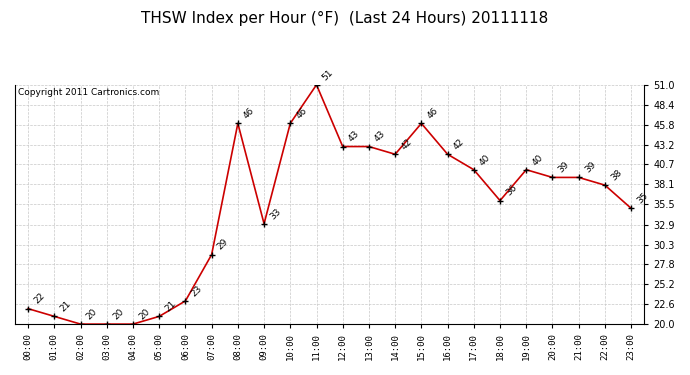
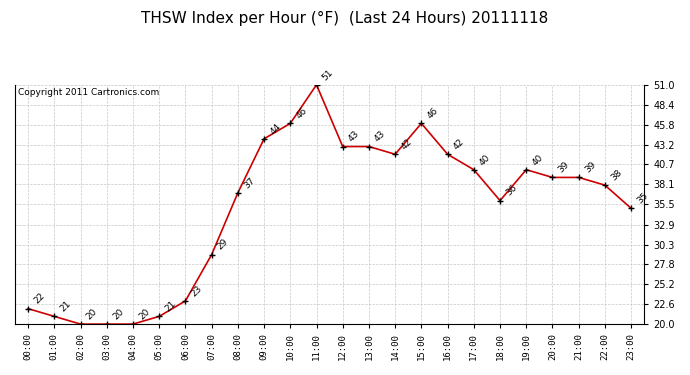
08:00: 46 -> 37
09:00: 33 -> 44
